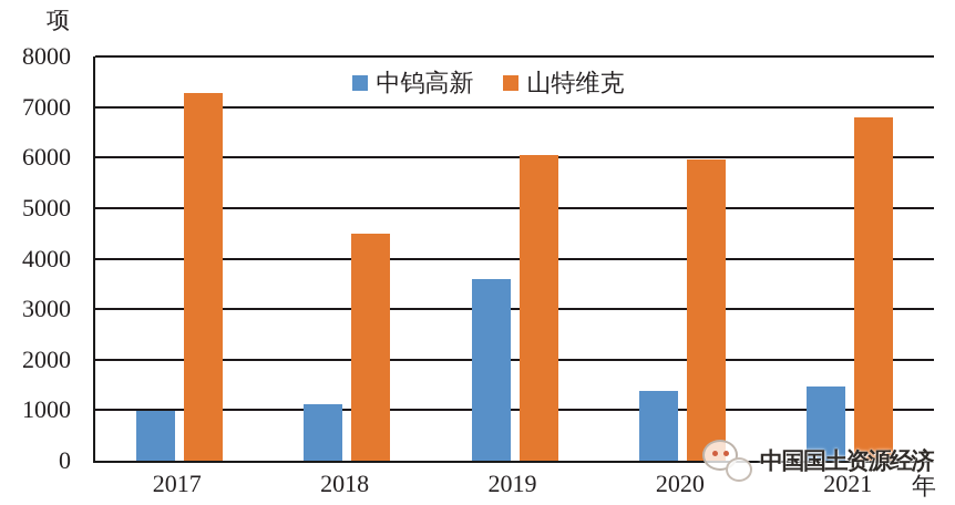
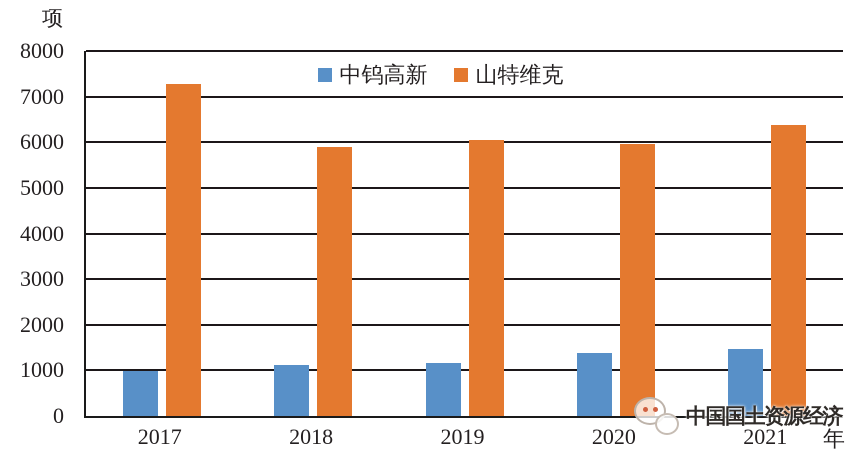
山特维克/2018: 4500 -> 5900
中钨高新/2019: 3600 -> 1200
山特维克/2021: 6800 -> 6400
